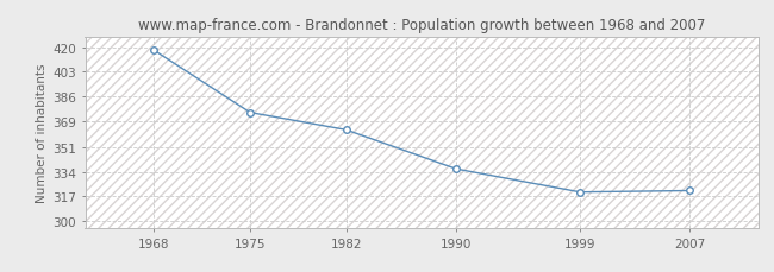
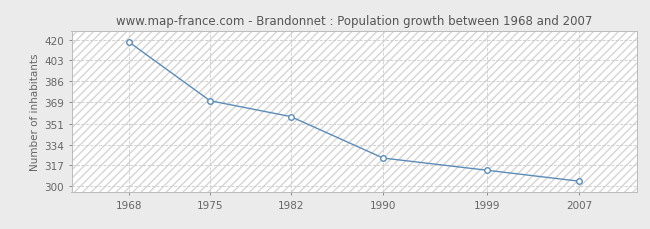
1975: 375 -> 370
1982: 363 -> 357
1990: 336 -> 323
1999: 320 -> 313
2007: 321 -> 304
